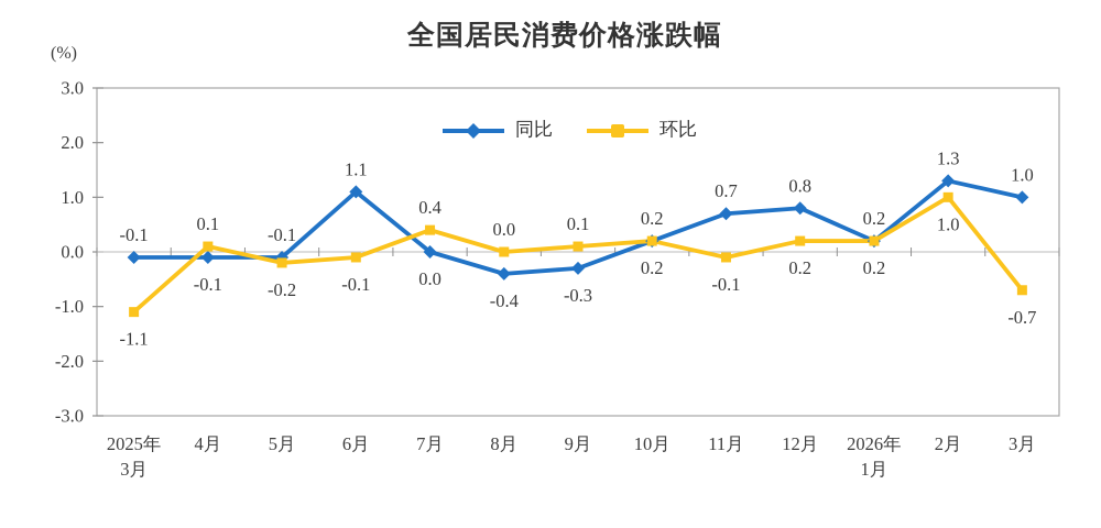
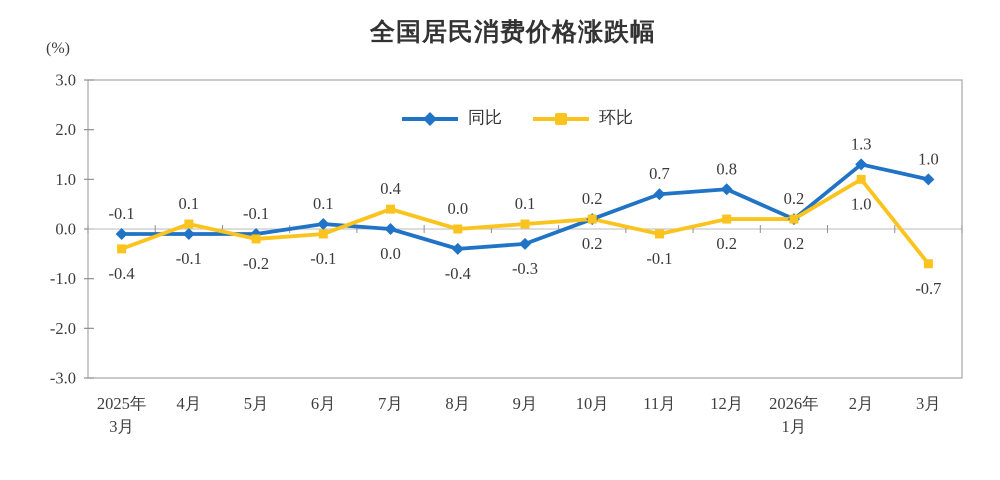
环比/2025年 3月: -1.1 -> -0.4
同比/6月: 1.1 -> 0.1
